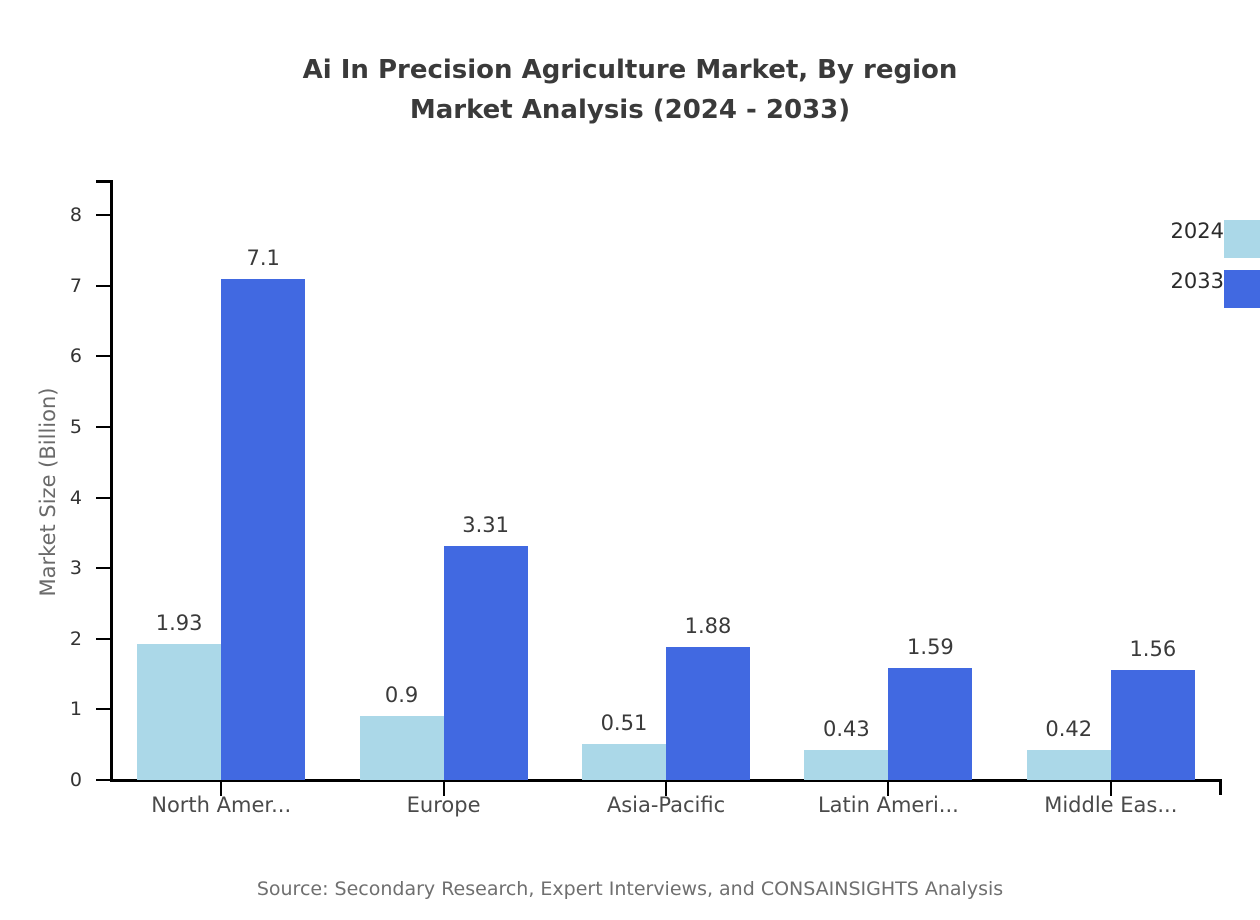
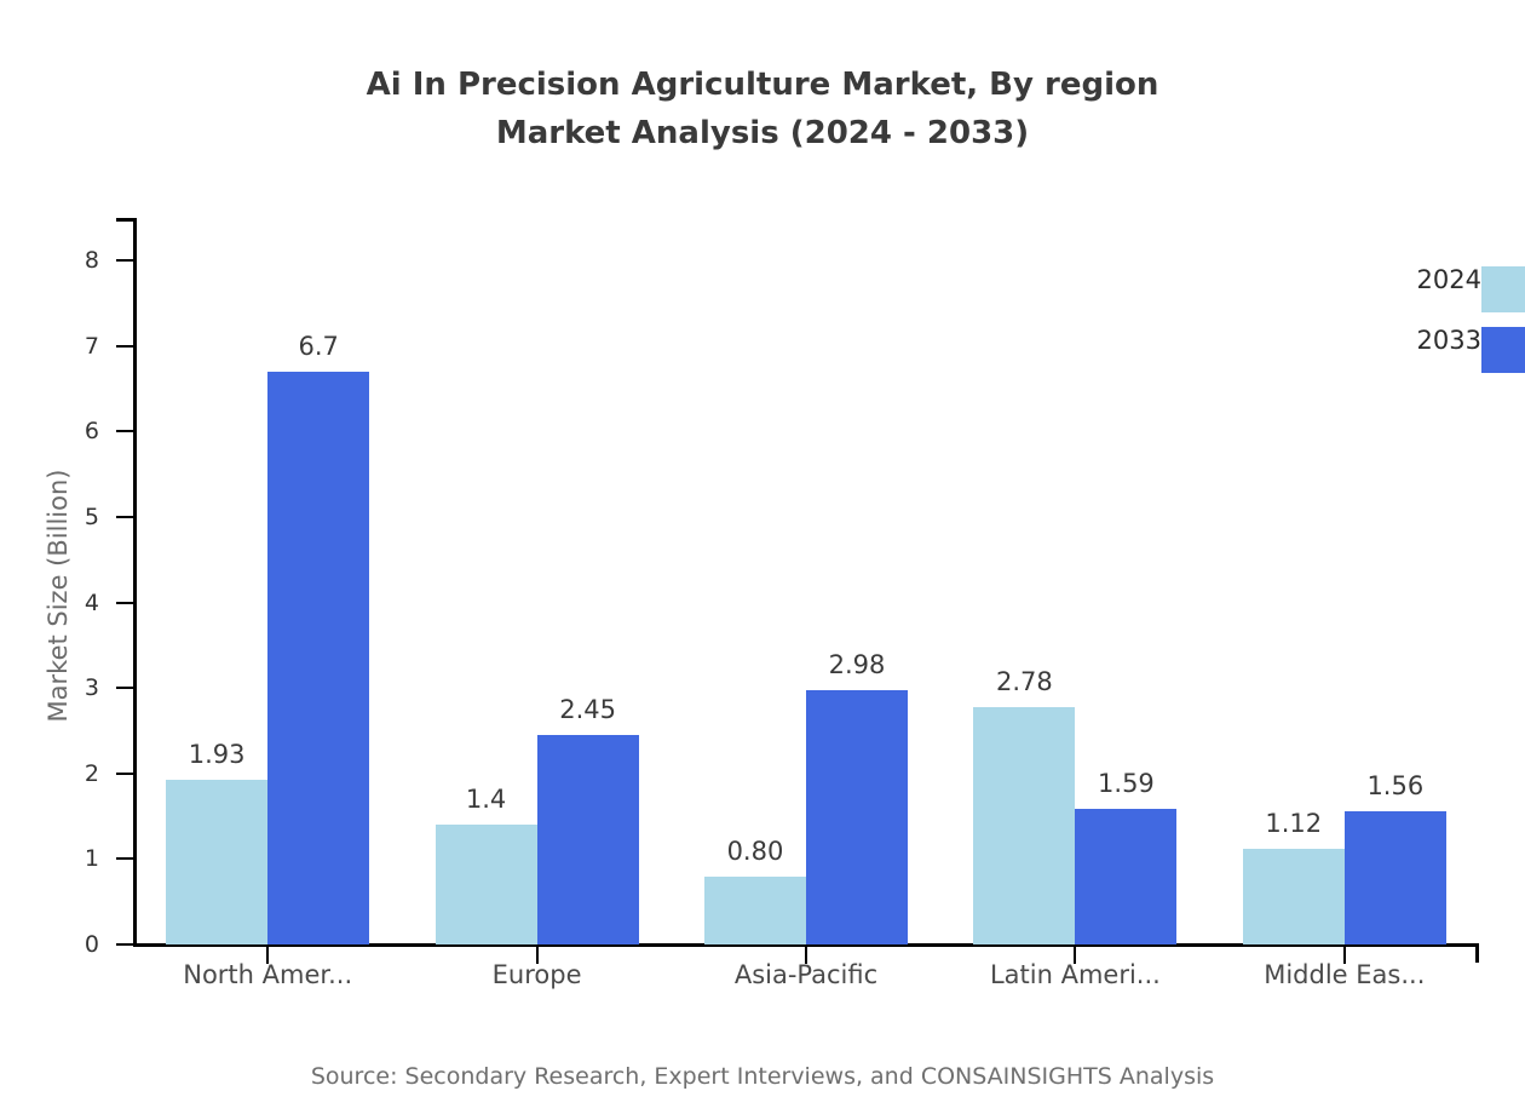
2033/North Amer...: 7.1 -> 6.7
2024/Europe: 0.9 -> 1.4
2033/Europe: 3.31 -> 2.45
2024/Asia-Pacific: 0.51 -> 0.80
2033/Asia-Pacific: 1.88 -> 2.98
2024/Latin Ameri...: 0.43 -> 2.78
2024/Middle Eas...: 0.42 -> 1.12
